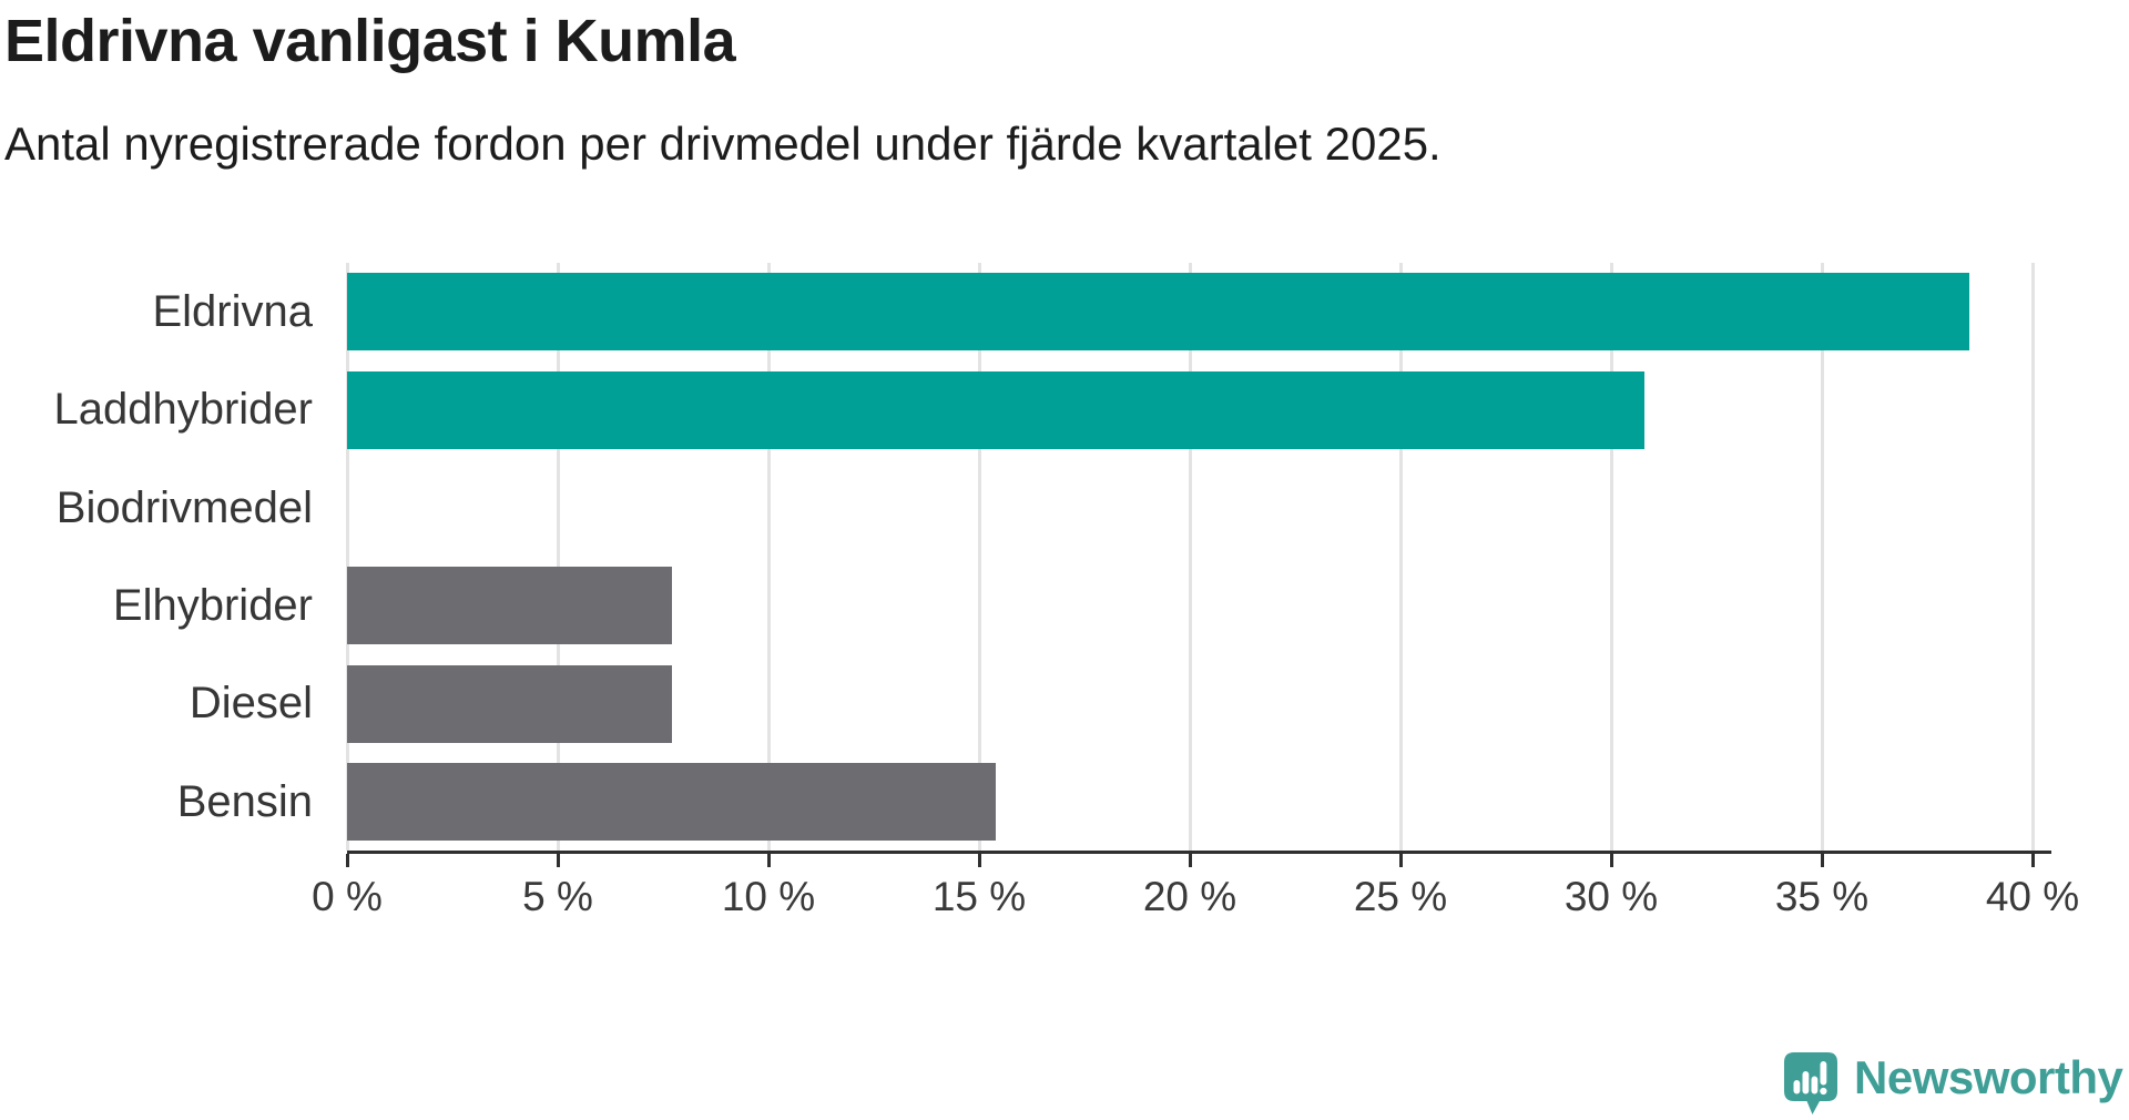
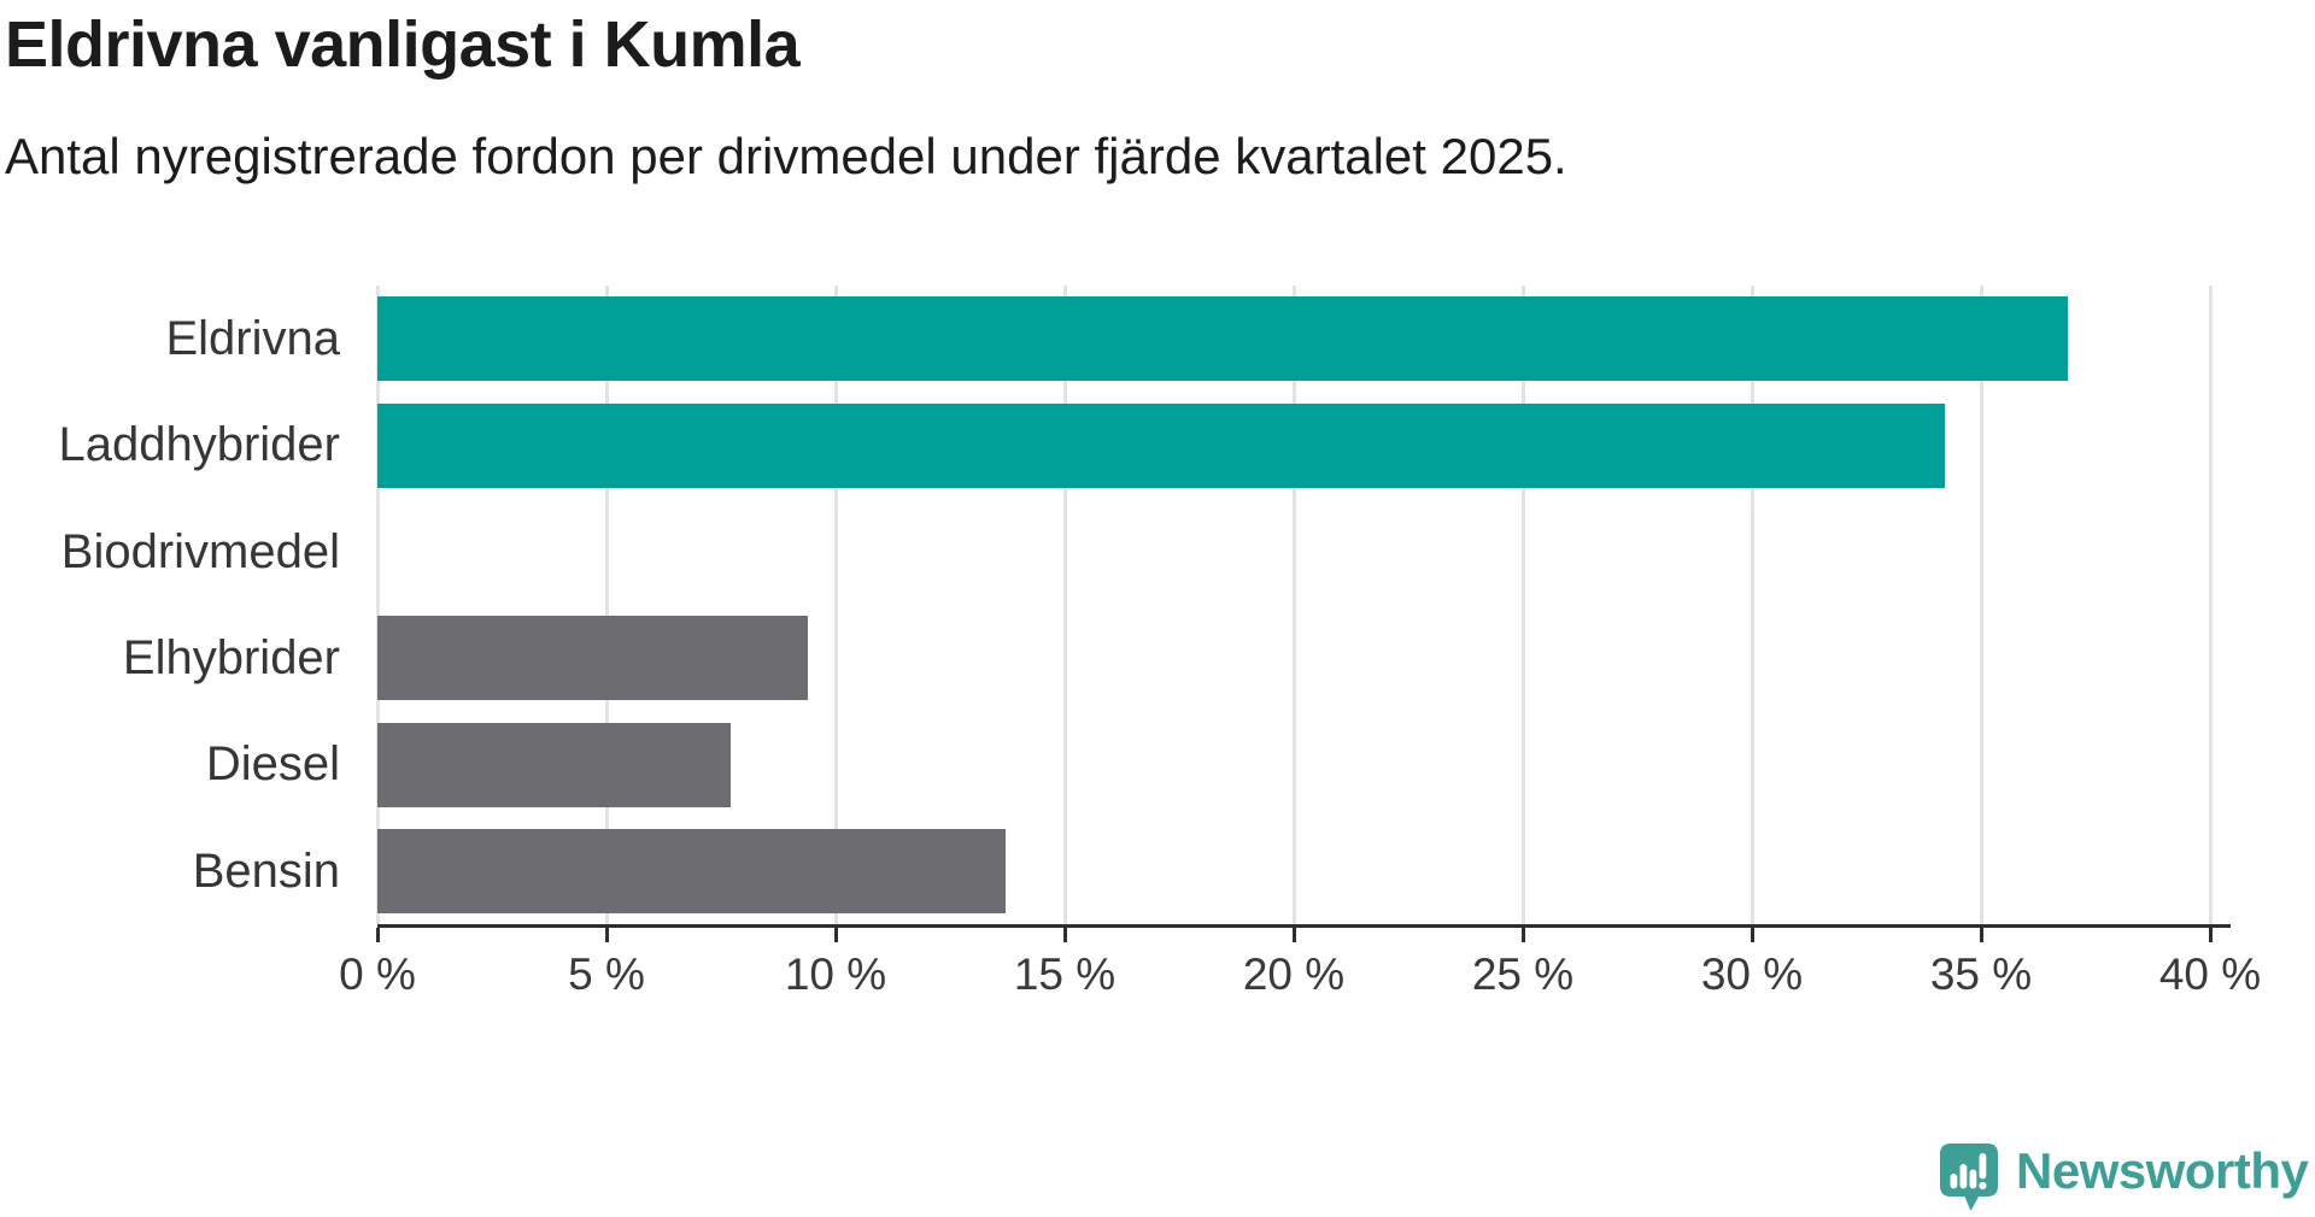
Eldrivna: 38.5% -> 36.9%
Laddhybrider: 30.8% -> 34.2%
Elhybrider: 7.7% -> 9.4%
Bensin: 15.4% -> 13.7%
